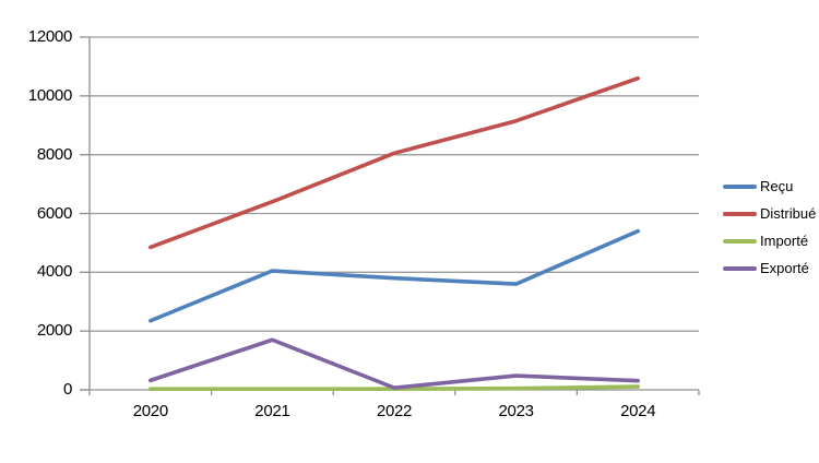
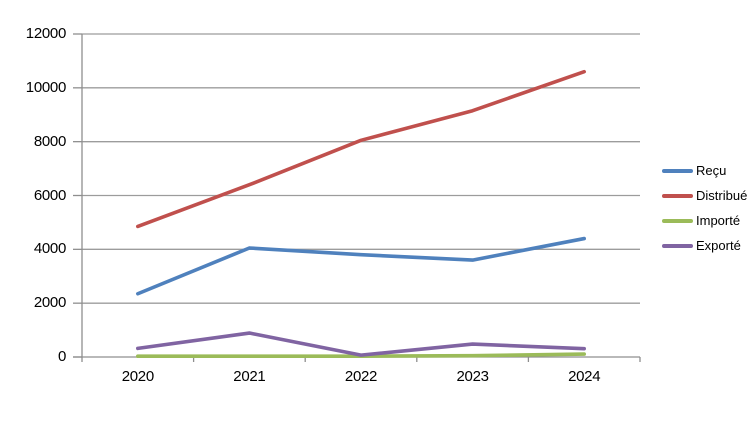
Exporté/2021: 1700 -> 900
Reçu/2024: 5400 -> 4400
